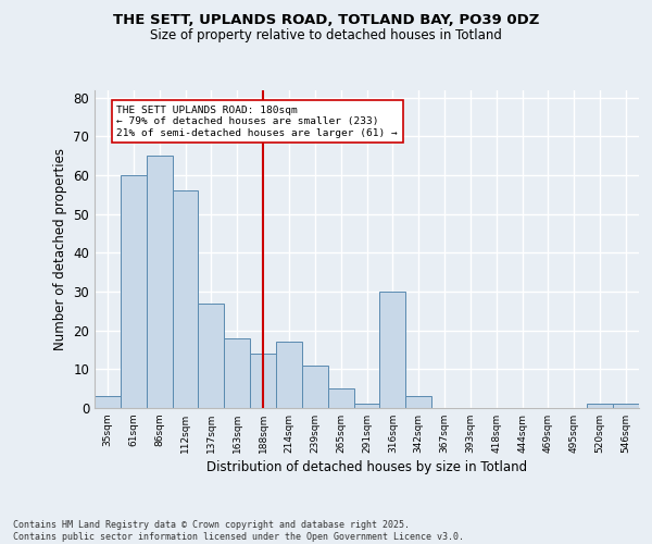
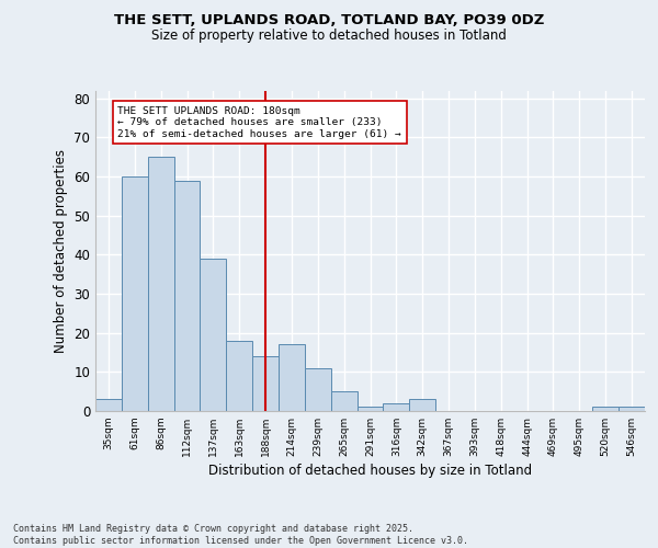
112sqm: 56 -> 59
137sqm: 27 -> 39
316sqm: 30 -> 2
